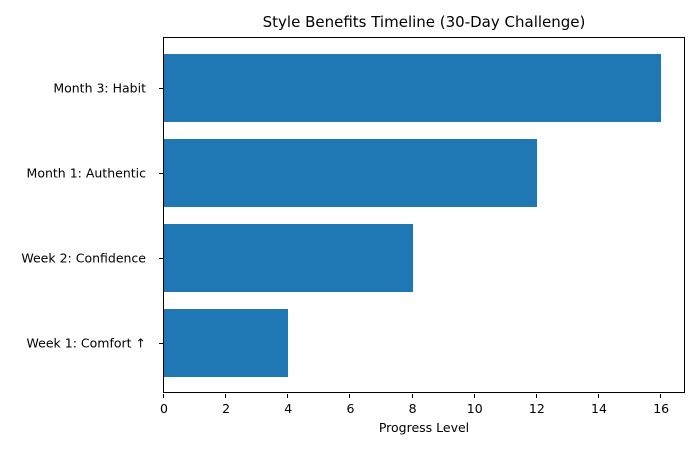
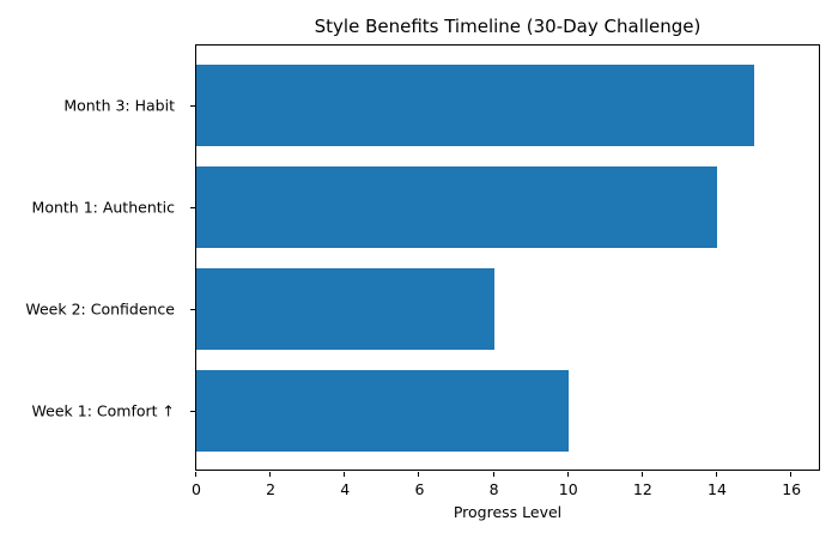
Week 1: Comfort ↑: 4 -> 10
Month 1: Authentic: 12 -> 14
Month 3: Habit: 16 -> 15
